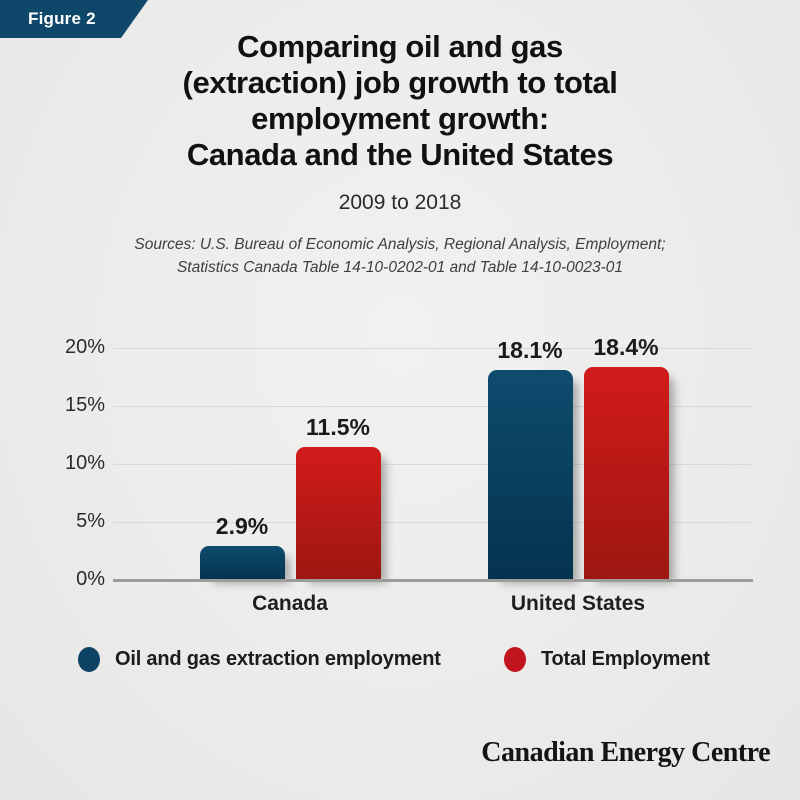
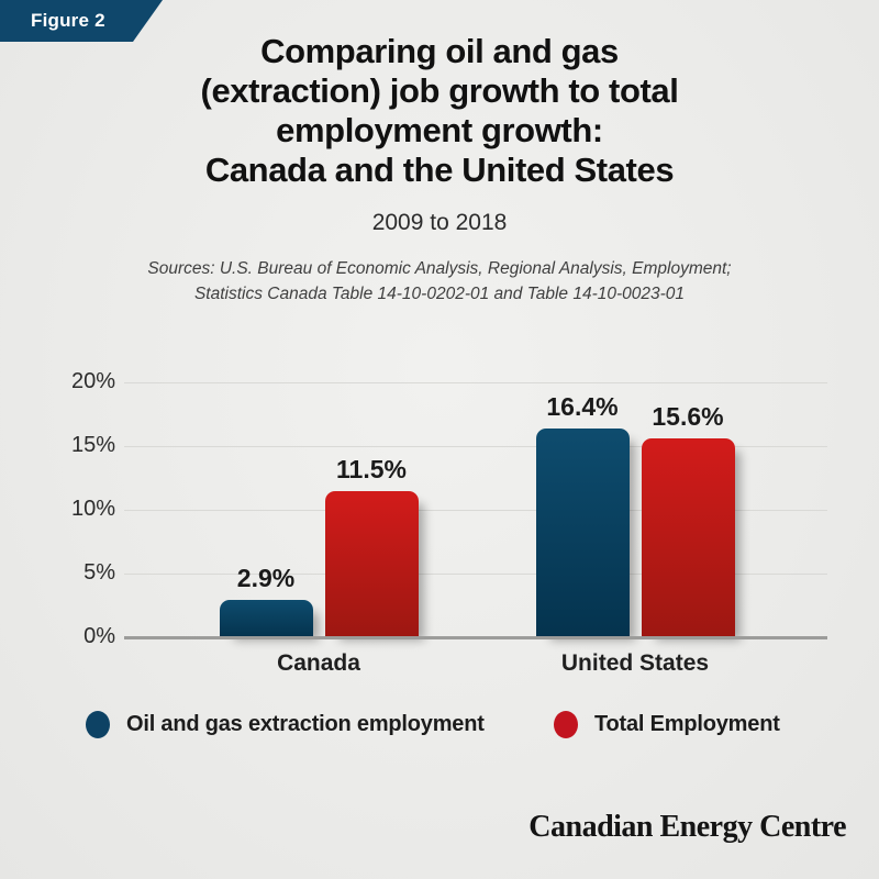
Oil and gas extraction employment/United States: 18.1% -> 16.4%
Total Employment/United States: 18.4% -> 15.6%
